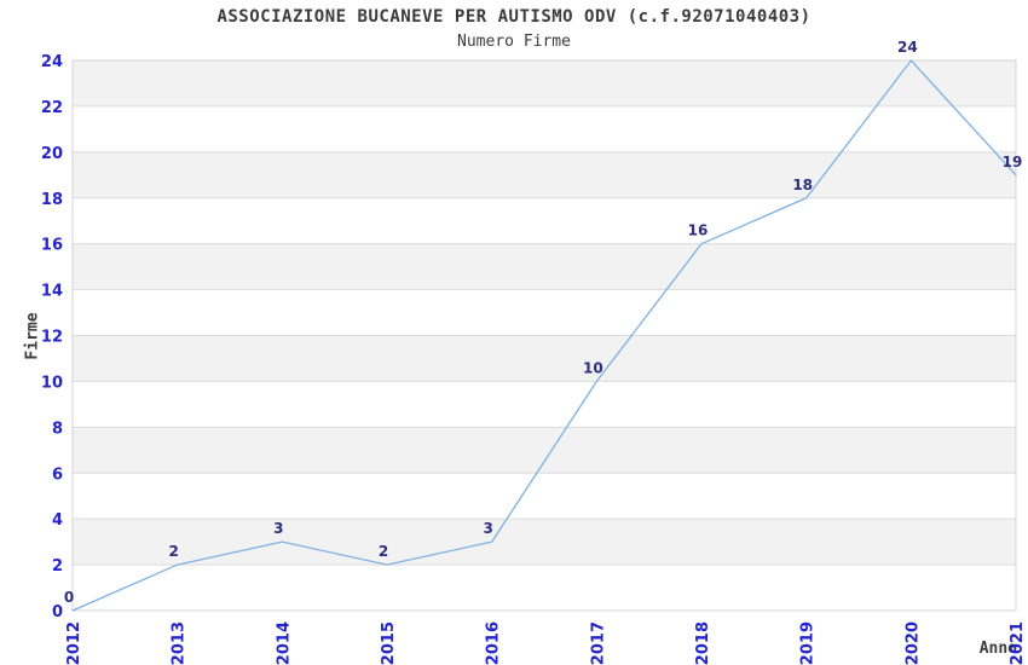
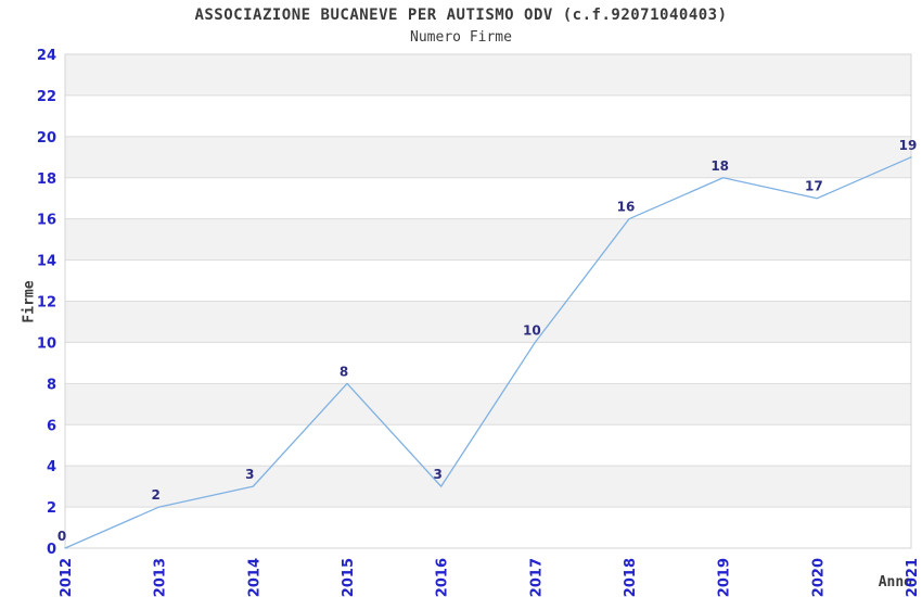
2015: 2 -> 8
2020: 24 -> 17
